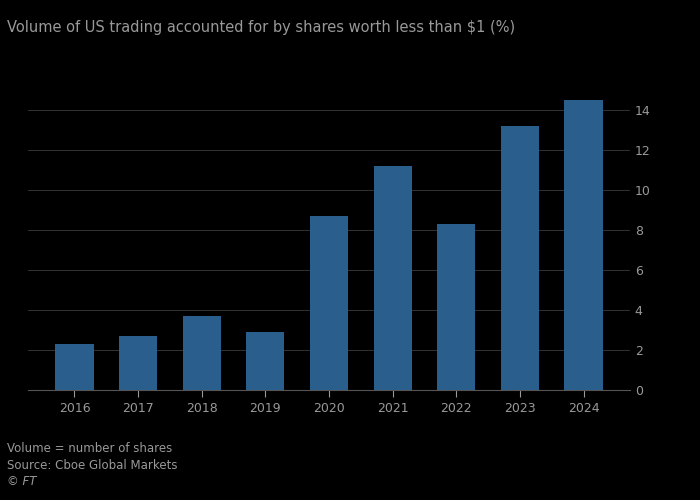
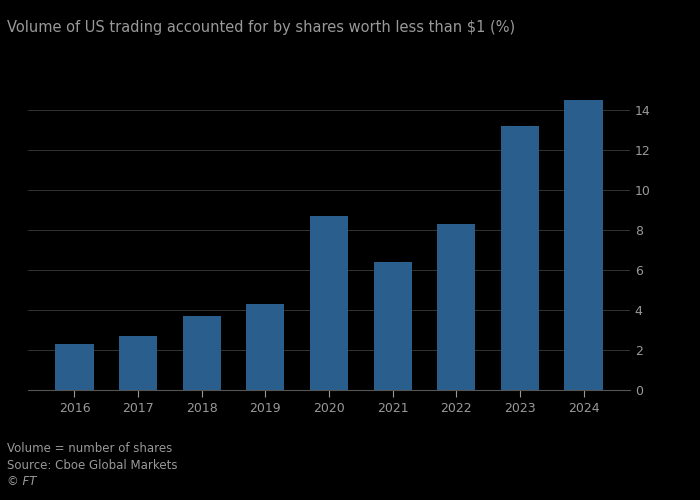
2019: 2.9 -> 4.3
2021: 11.2 -> 6.4
